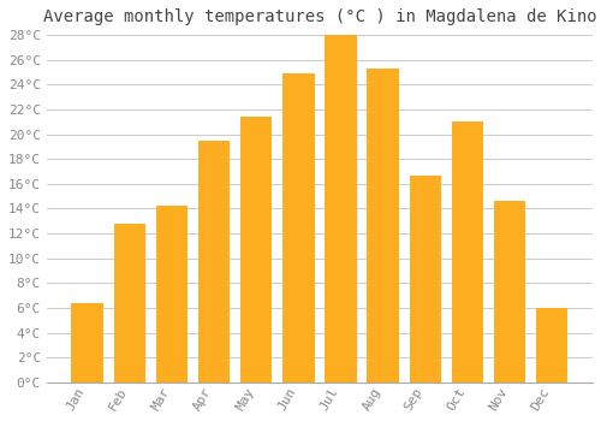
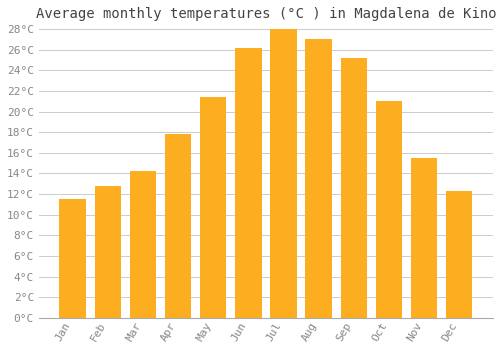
Jan: 6.4°C -> 11.5°C
Apr: 19.5°C -> 17.8°C
Jun: 24.9°C -> 26.2°C
Aug: 25.3°C -> 27.0°C
Sep: 16.7°C -> 25.2°C
Nov: 14.6°C -> 15.5°C
Dec: 6.0°C -> 12.3°C
